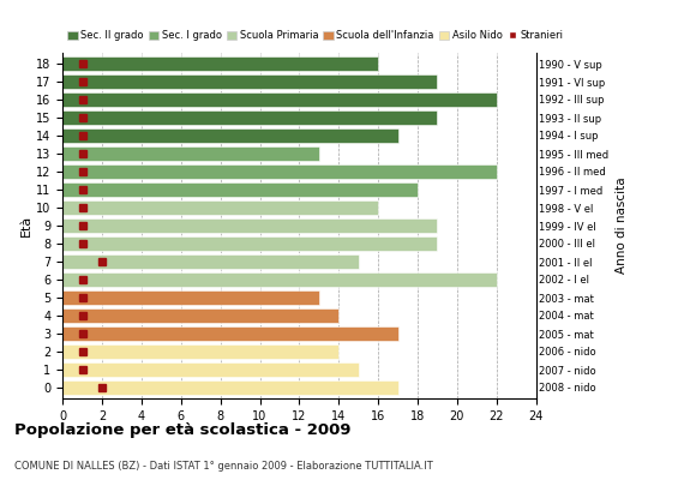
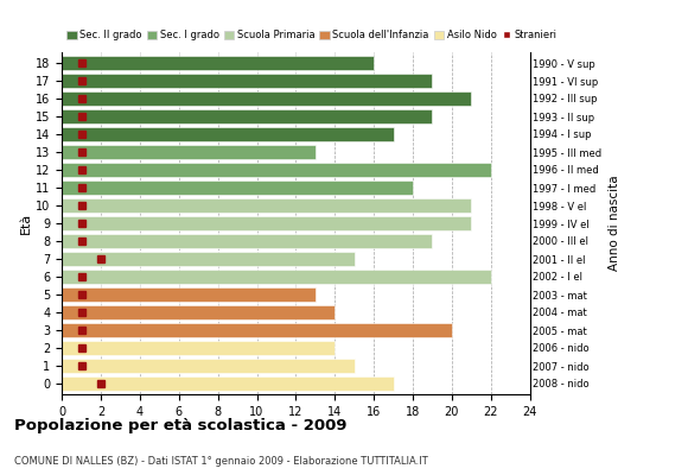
16: 22 -> 21
10: 16 -> 21
9: 19 -> 21
3: 17 -> 20
